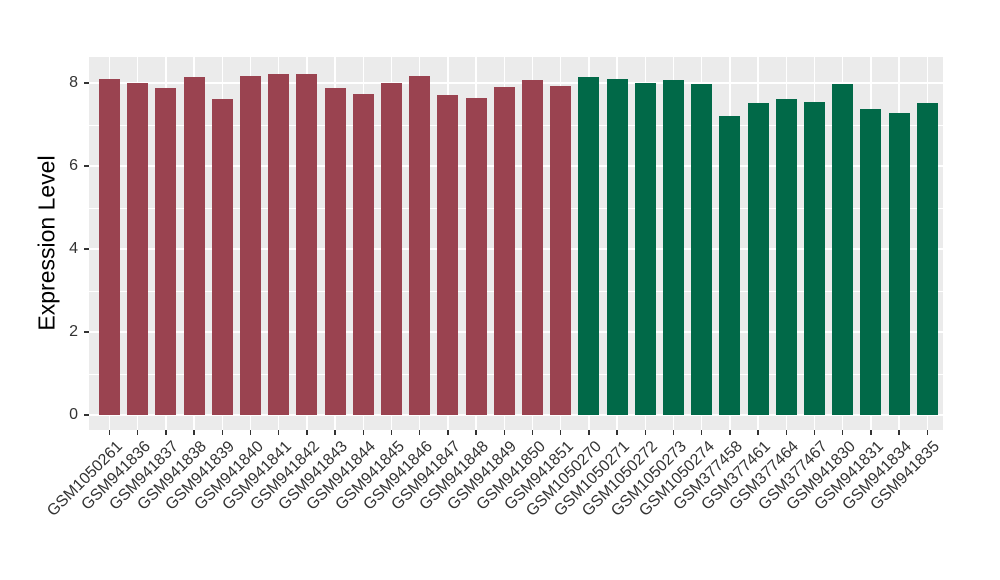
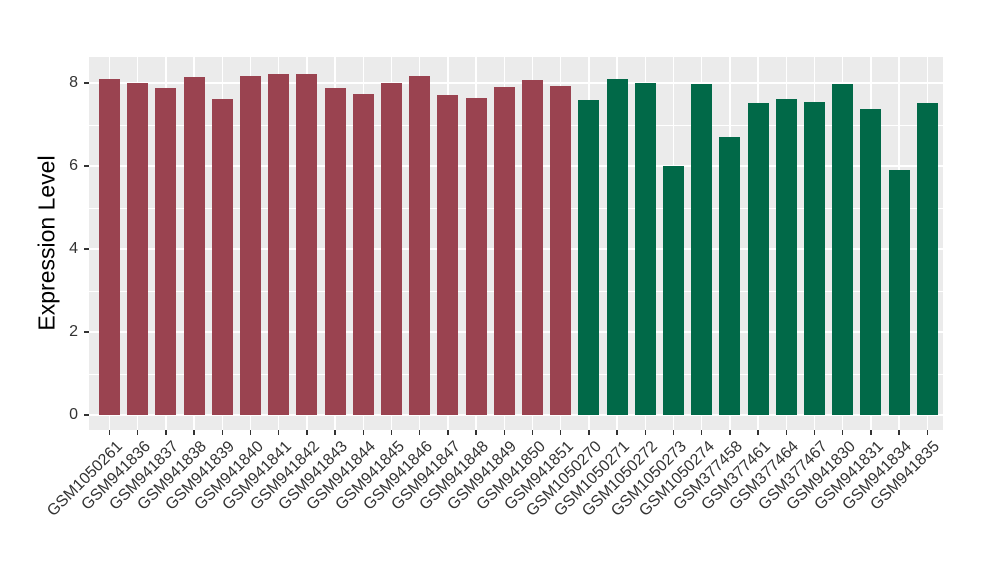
GSM1050270: 8.2 -> 7.6
GSM1050273: 8.1 -> 6.0
GSM377458: 7.2 -> 6.7
GSM941834: 7.3 -> 5.9
